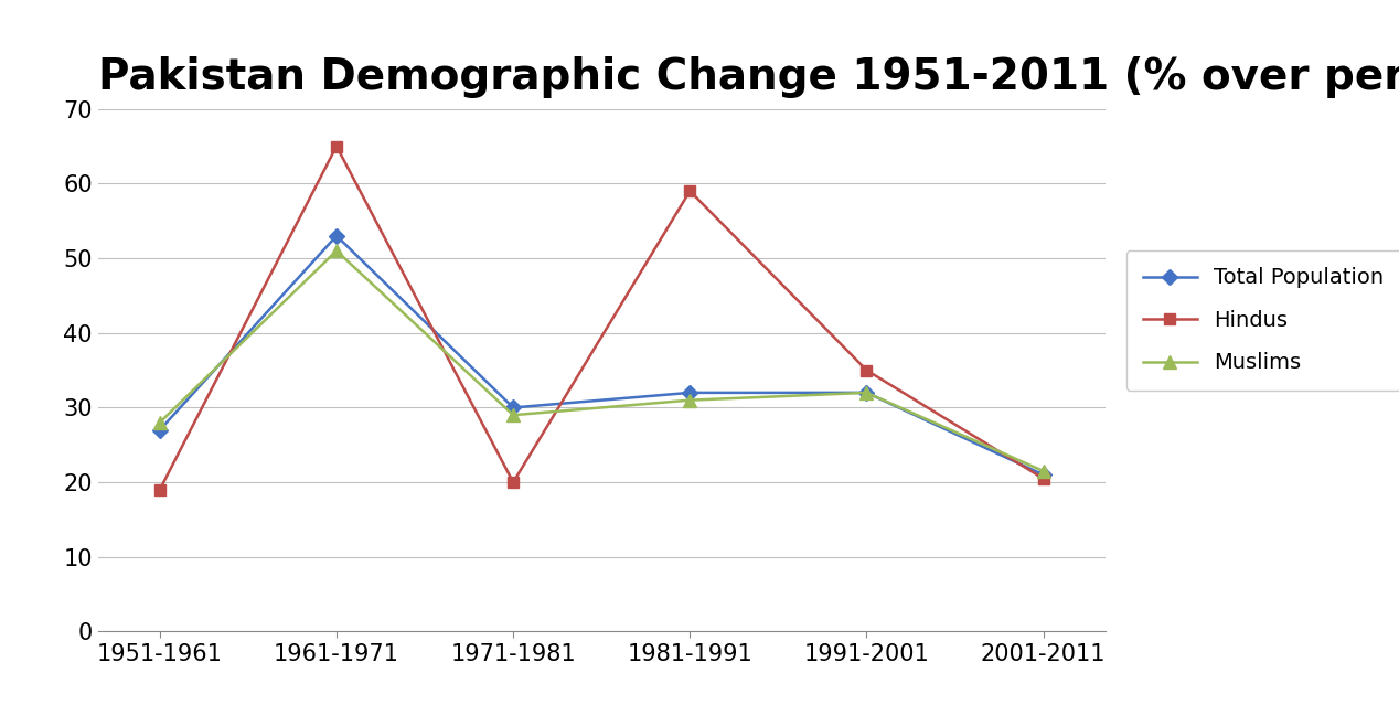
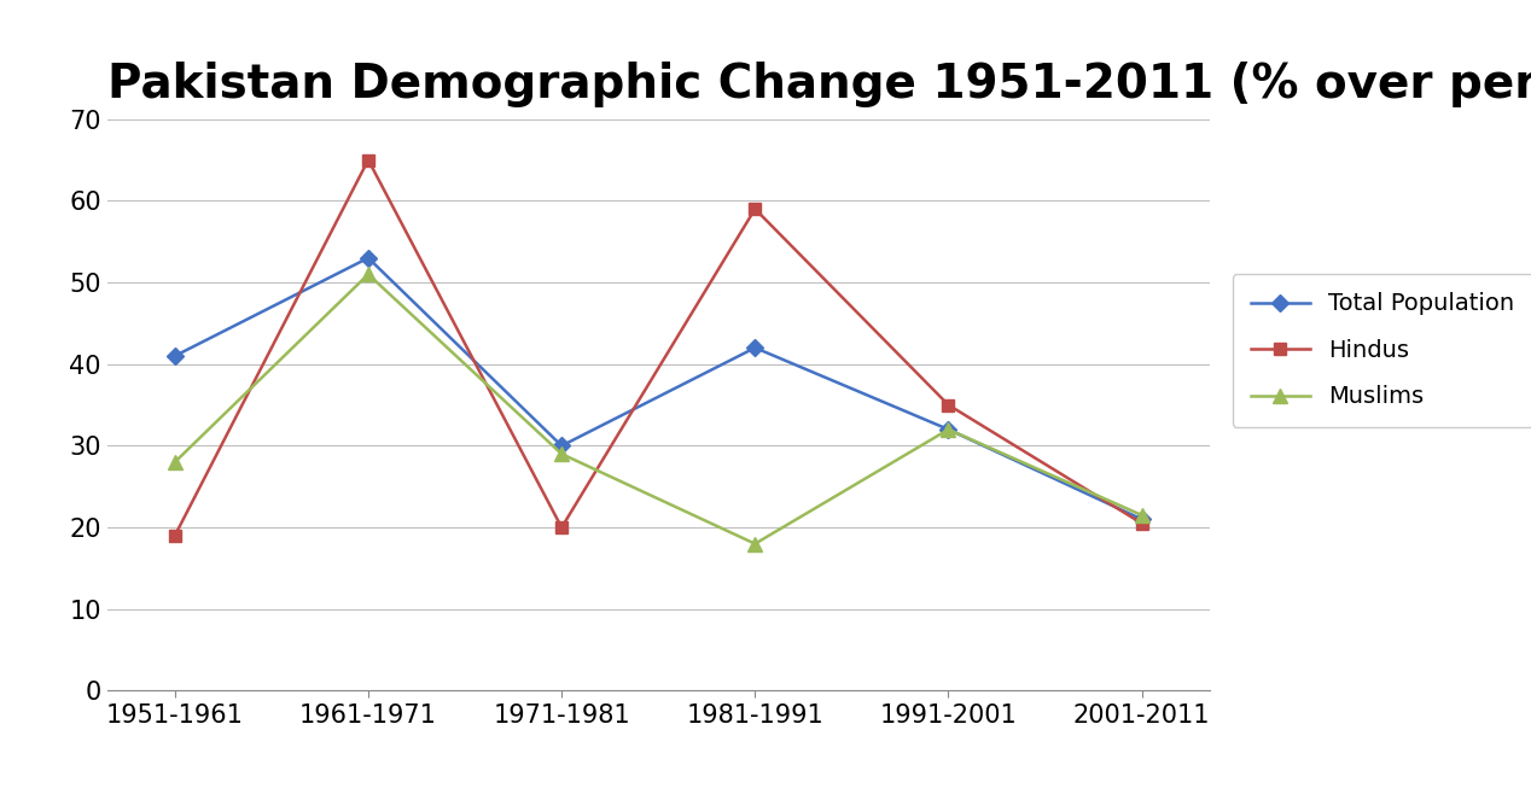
Total Population/1951-1961: 27 -> 41
Total Population/1981-1991: 32 -> 42
Muslims/1981-1991: 31.0 -> 18.0
